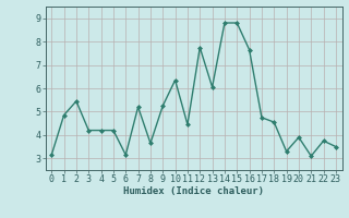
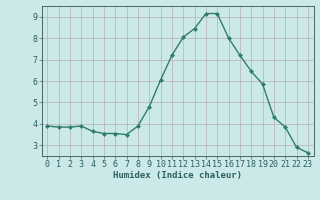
0: 3.15 -> 3.90
1: 4.85 -> 3.85
2: 5.45 -> 3.85
3: 4.20 -> 3.90
4: 4.20 -> 3.65
5: 4.20 -> 3.55
6: 3.15 -> 3.55
7: 5.20 -> 3.50
8: 3.65 -> 3.90
9: 5.25 -> 4.80
10: 6.35 -> 6.05
11: 4.45 -> 7.20
12: 7.75 -> 8.05
13: 6.05 -> 8.45
14: 8.80 -> 9.15
15: 8.80 -> 9.15
16: 7.65 -> 8.00
17: 4.75 -> 7.20
18: 4.55 -> 6.45
19: 3.30 -> 5.85
20: 3.90 -> 4.30
21: 3.10 -> 3.85
22: 3.75 -> 2.90
23: 3.50 -> 2.65
